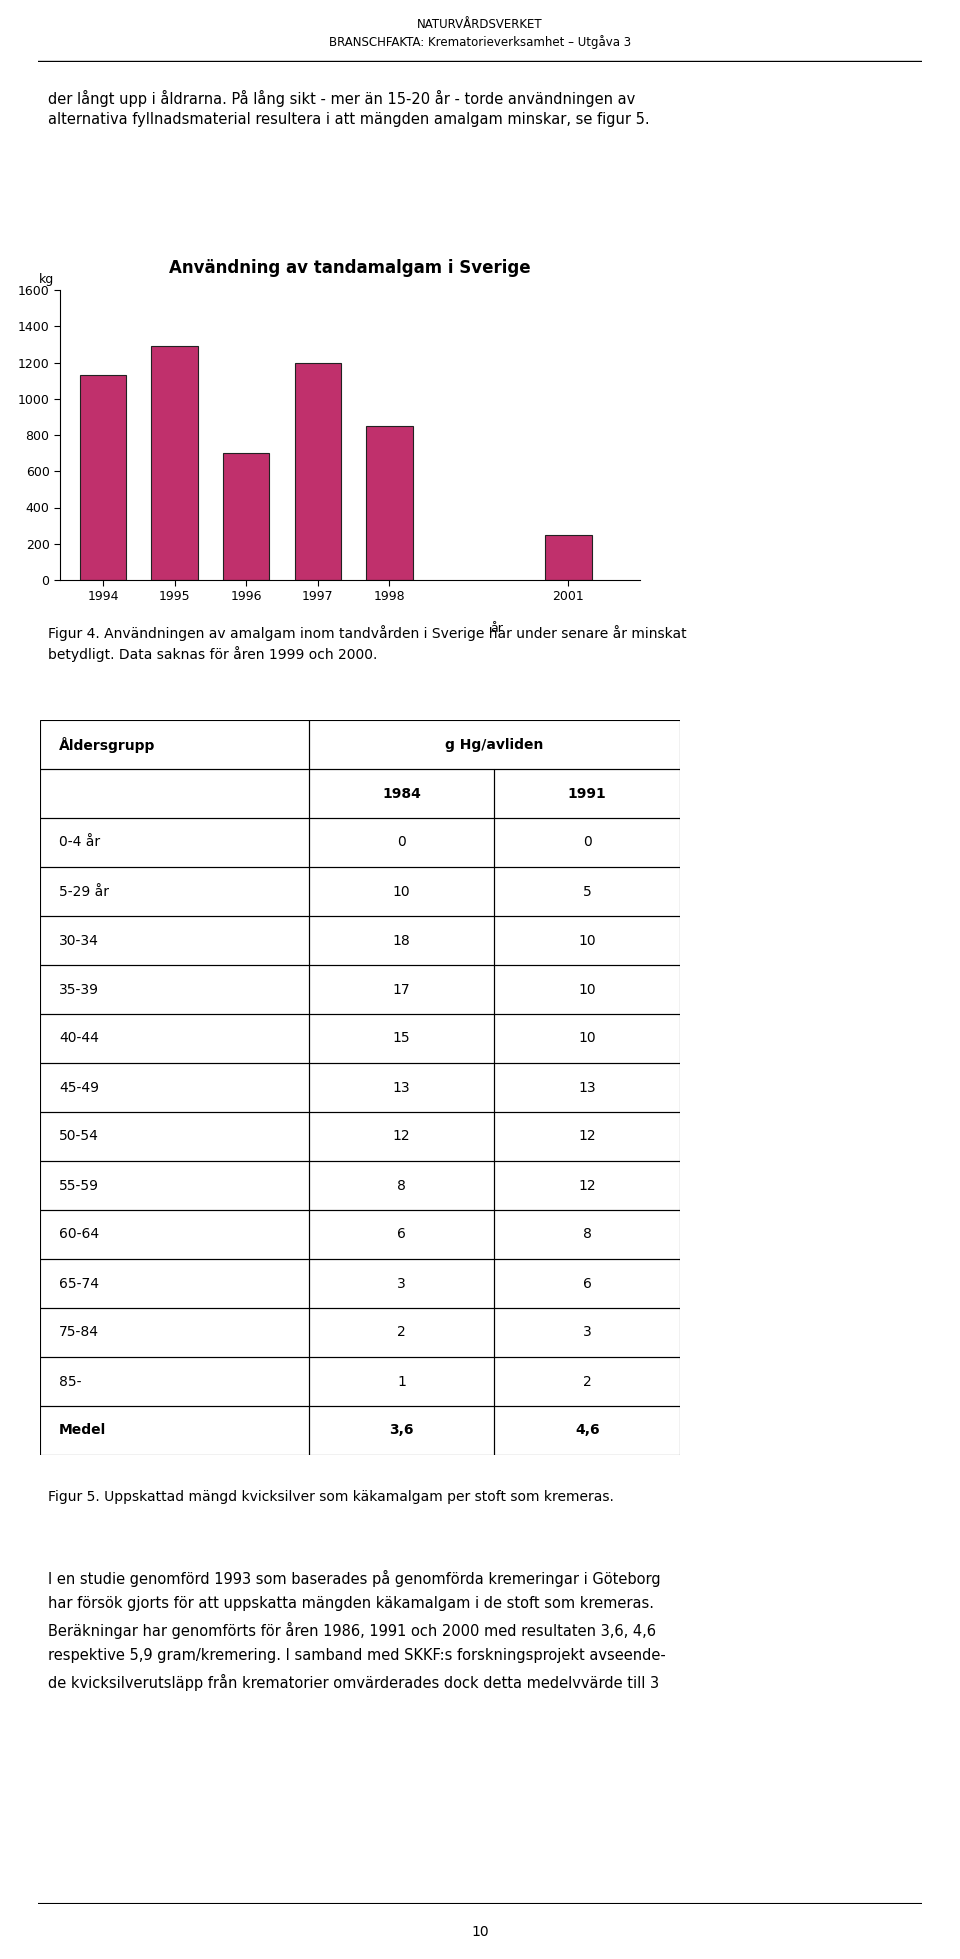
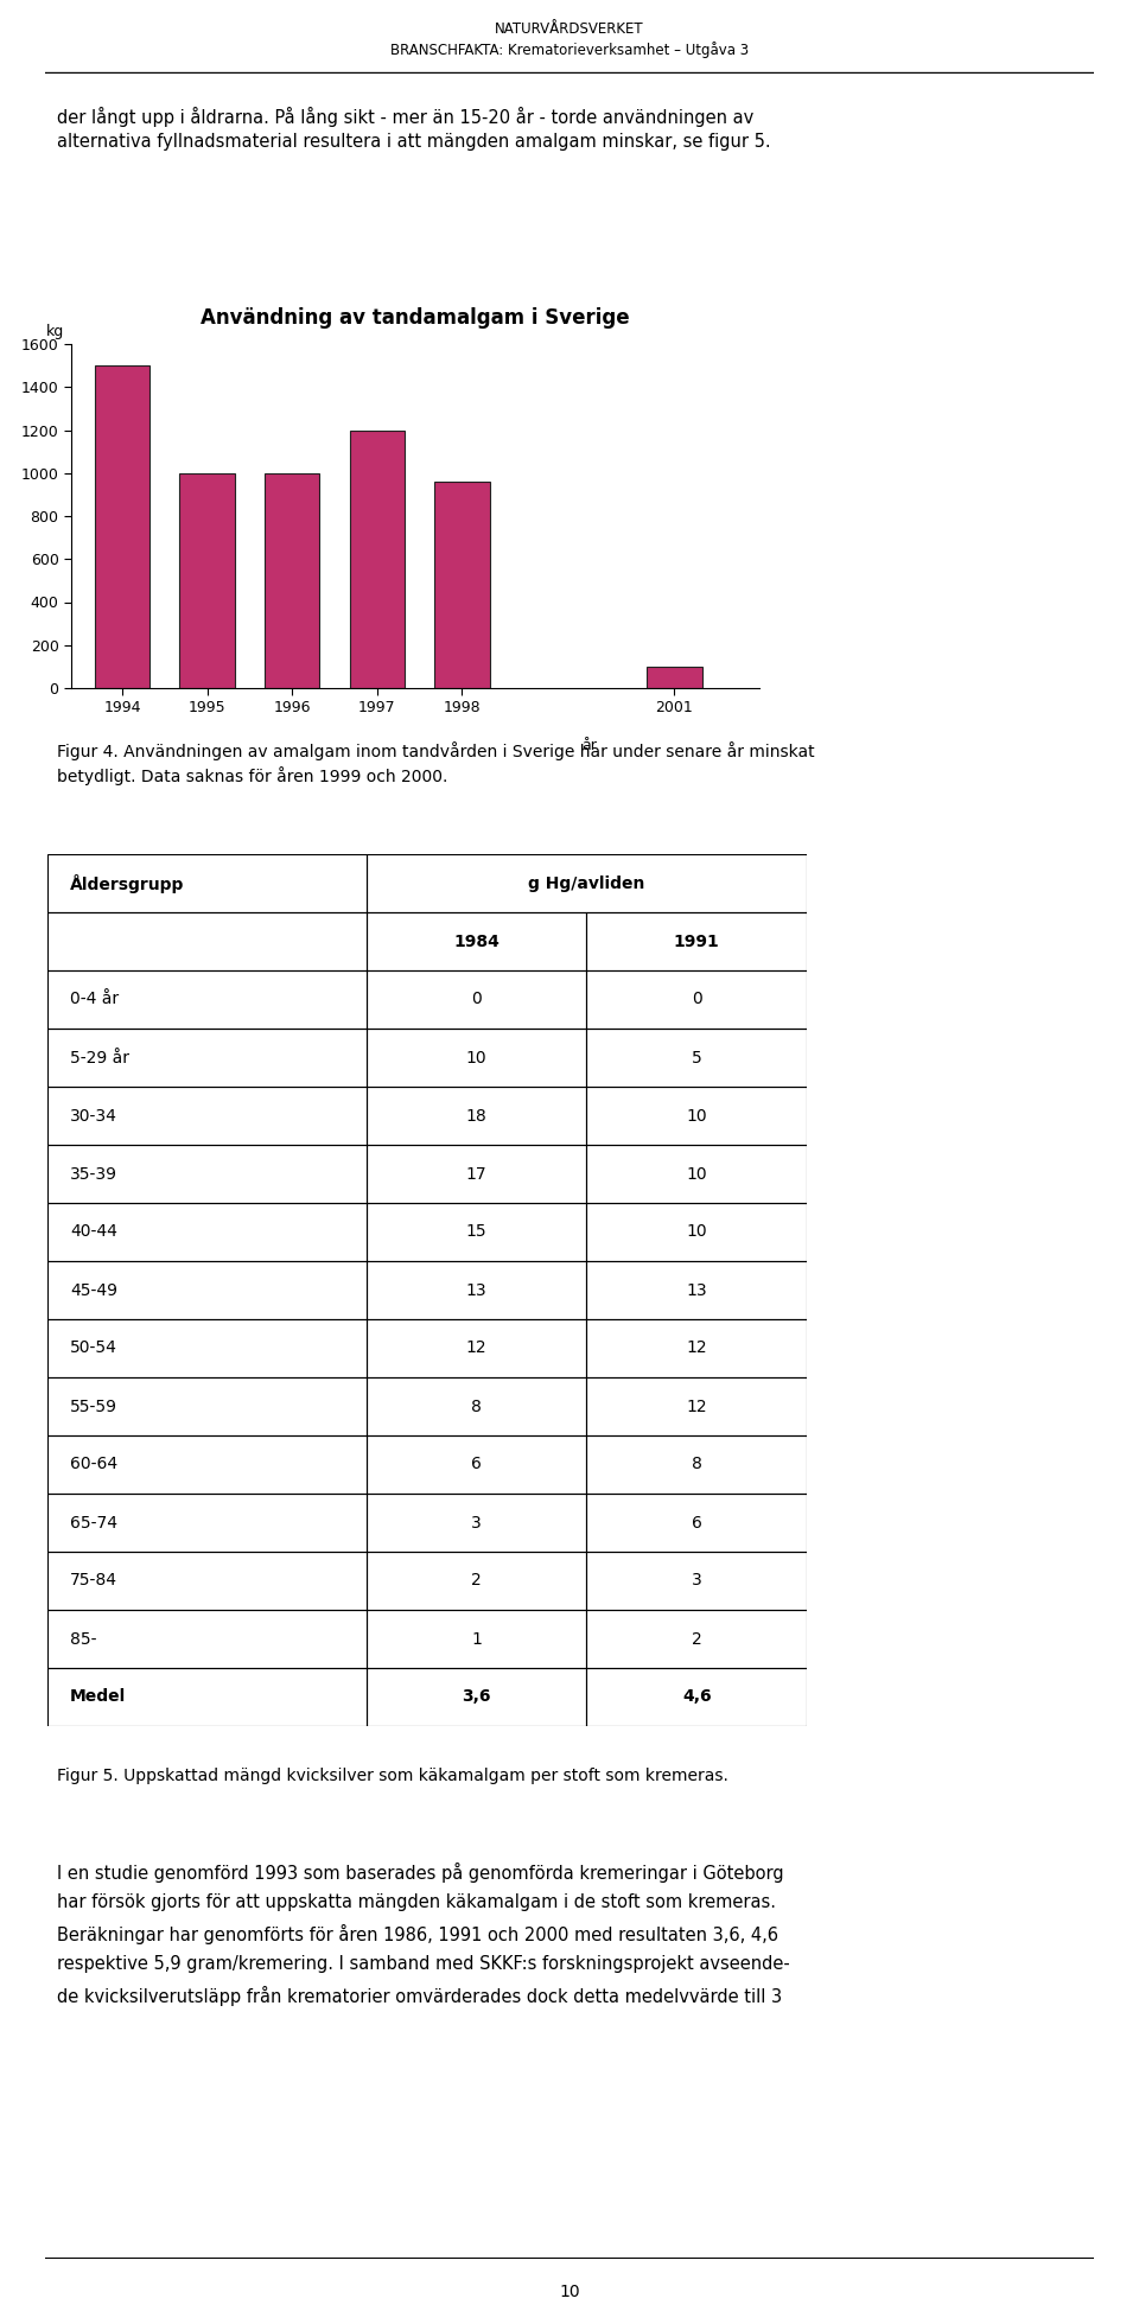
1994: 1130 -> 1500
1995: 1290 -> 1000
1996: 700 -> 1000
1998: 850 -> 960
2001: 250 -> 100
